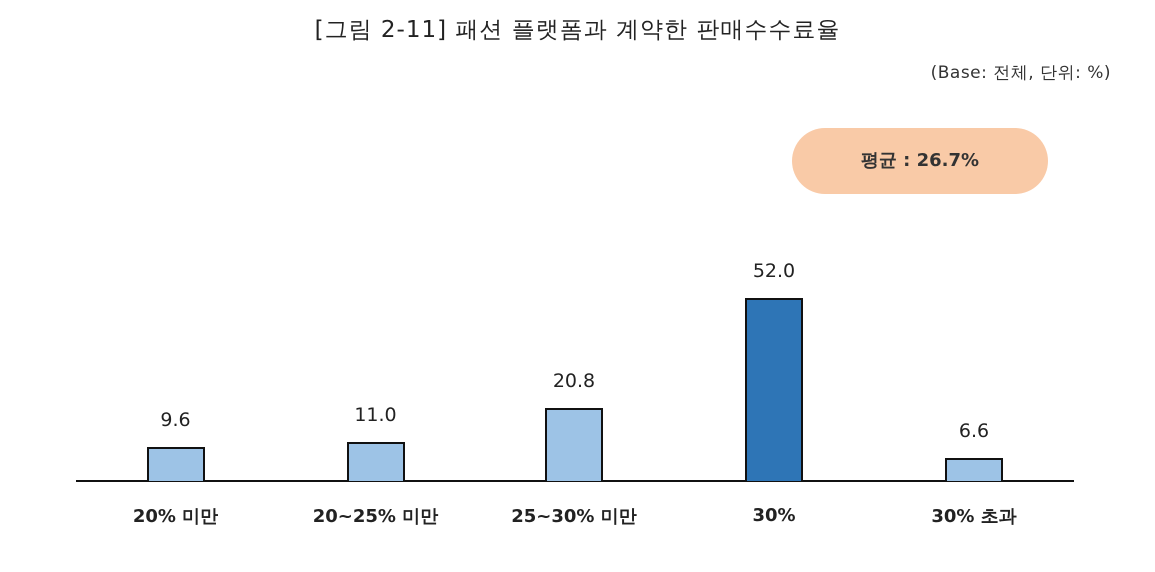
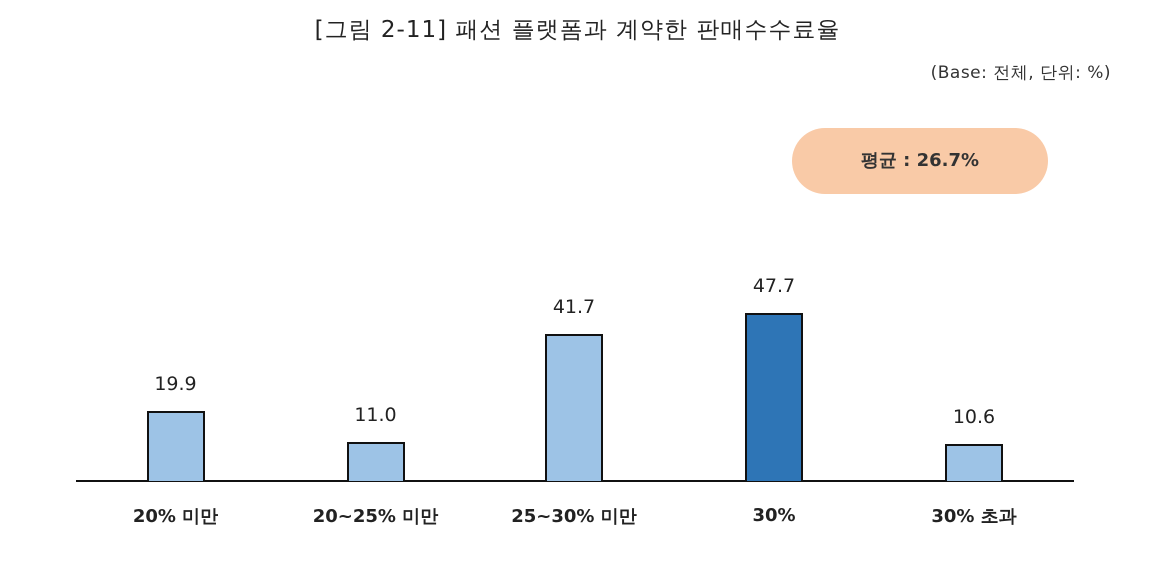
20% 미만: 9.6 -> 19.9
25~30% 미만: 20.8 -> 41.7
30%: 52.0 -> 47.7
30% 초과: 6.6 -> 10.6
